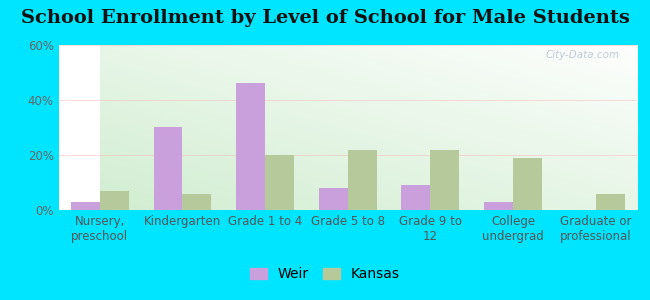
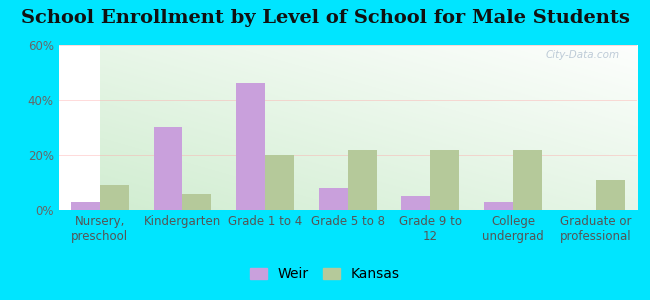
Kansas/Nursery, preschool: 7% -> 9%
Weir/Grade 9 to 12: 9% -> 5%
Kansas/College undergrad: 19% -> 22%
Kansas/Graduate or professional: 6% -> 11%
